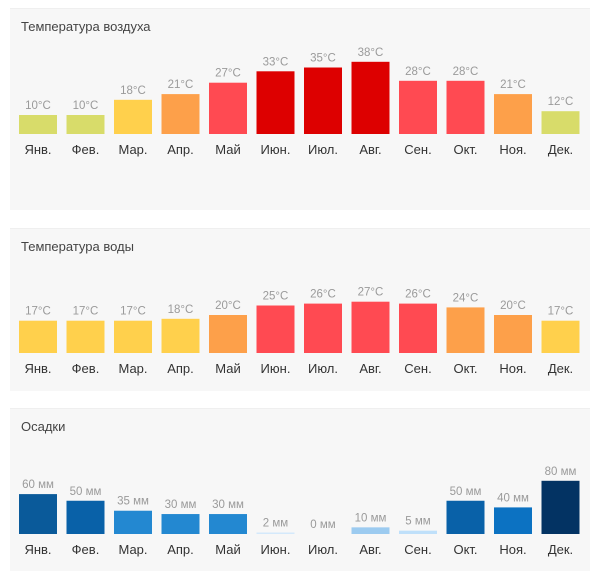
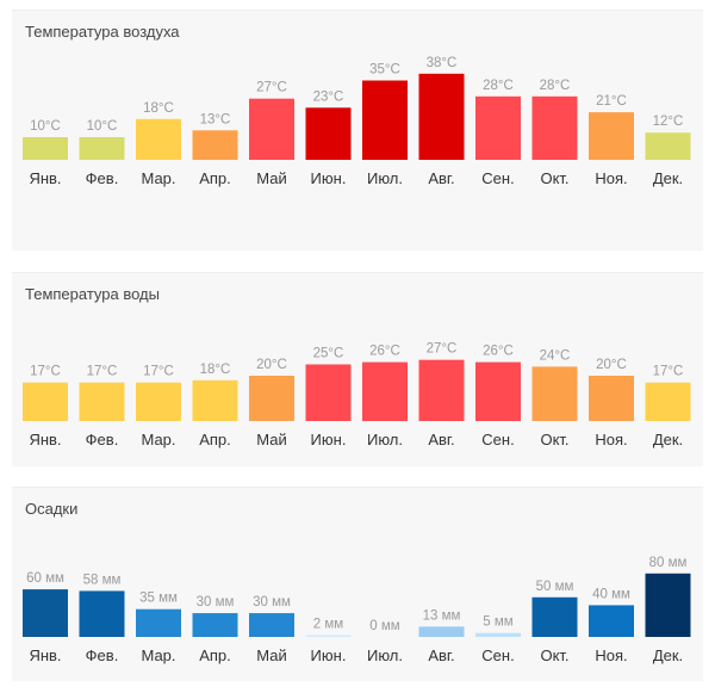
Температура воздуха/Апр.: 21°C -> 13°C
Температура воздуха/Июн.: 33°C -> 23°C
Осадки/Фев.: 50 -> 58
Осадки/Авг.: 10 -> 13
